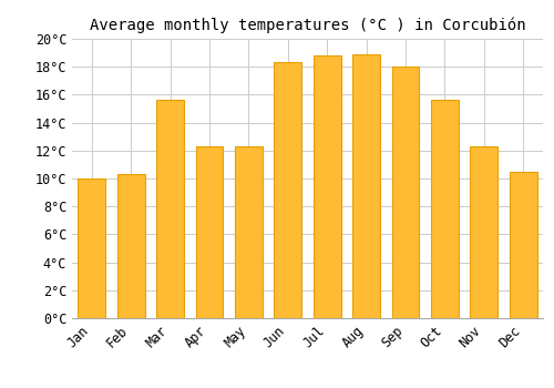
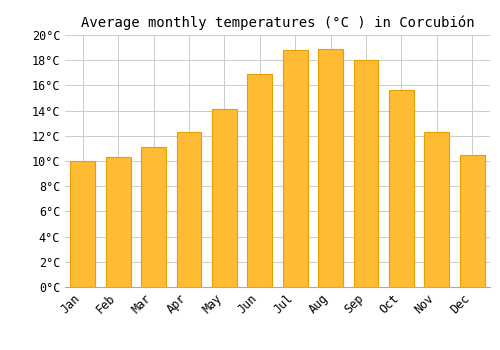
Mar: 15.6°C -> 11.1°C
May: 12.3°C -> 14.1°C
Jun: 18.3°C -> 16.9°C
